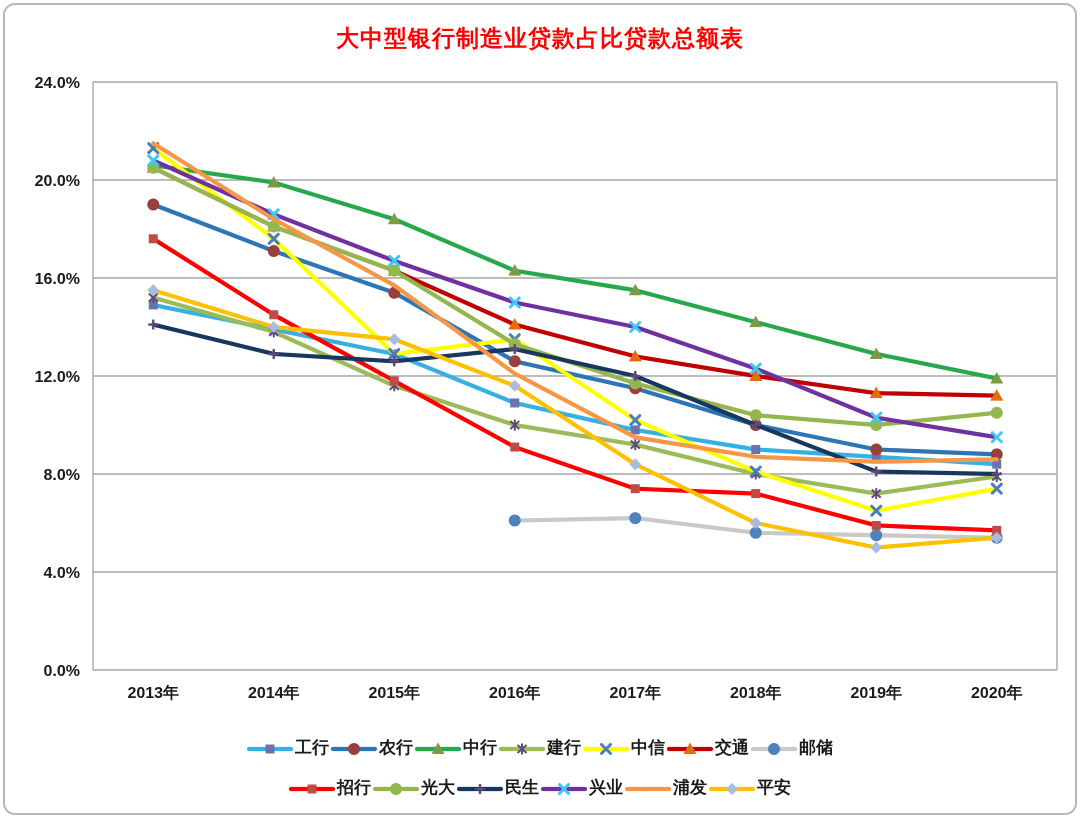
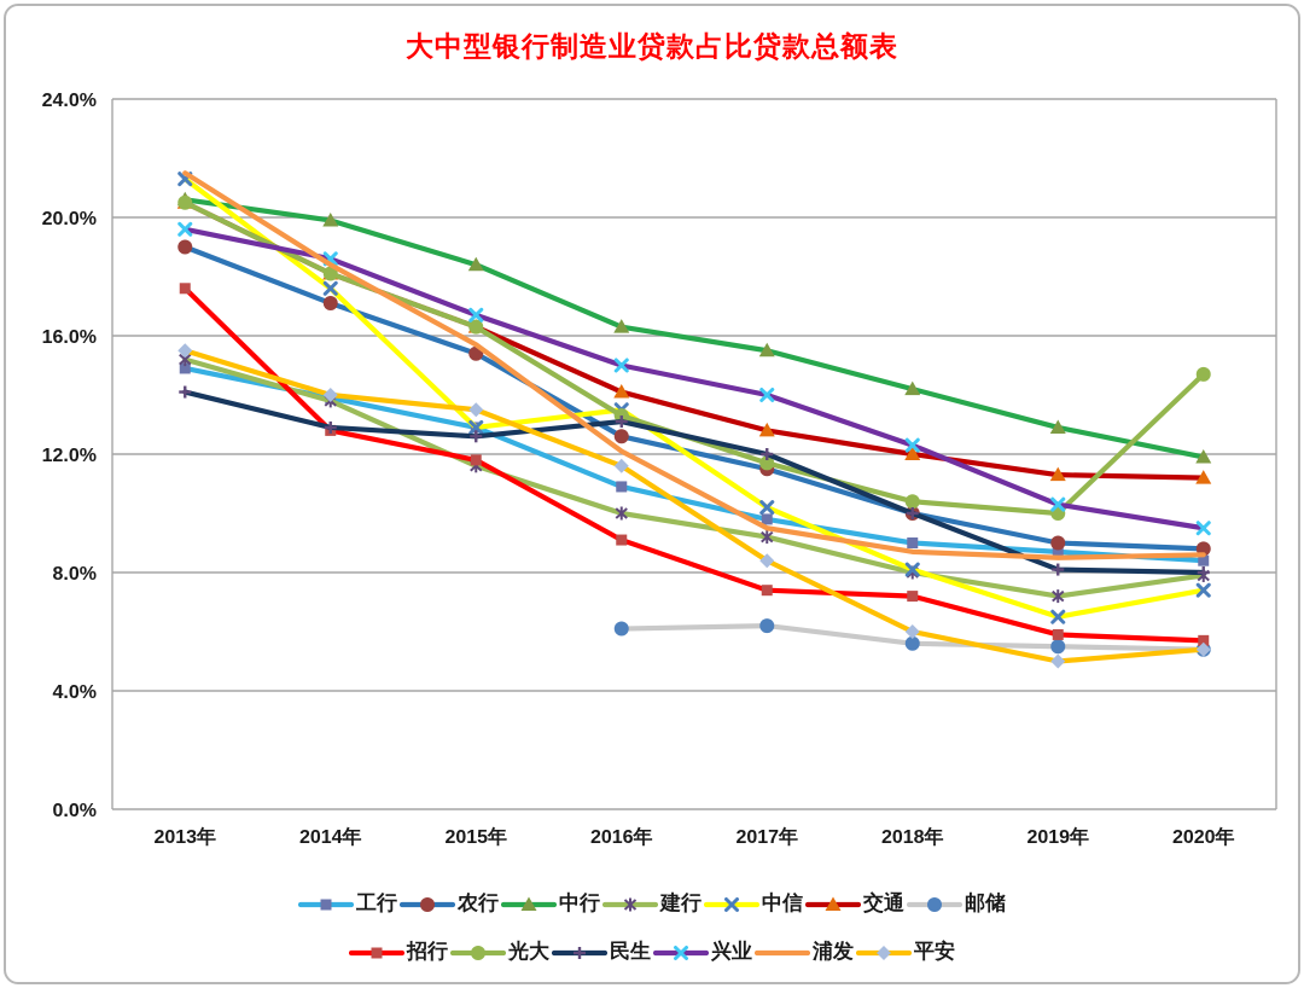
兴业/2013年: 20.8% -> 19.6%
招行/2014年: 14.5% -> 12.8%
光大/2020年: 10.5% -> 14.7%
